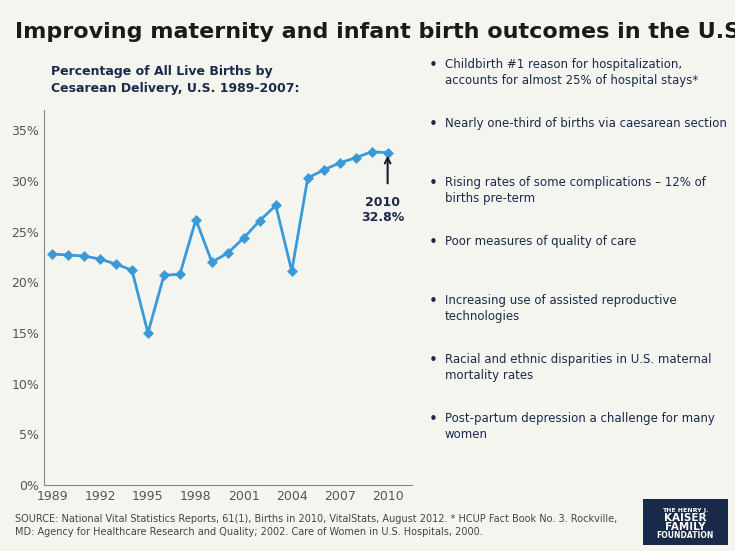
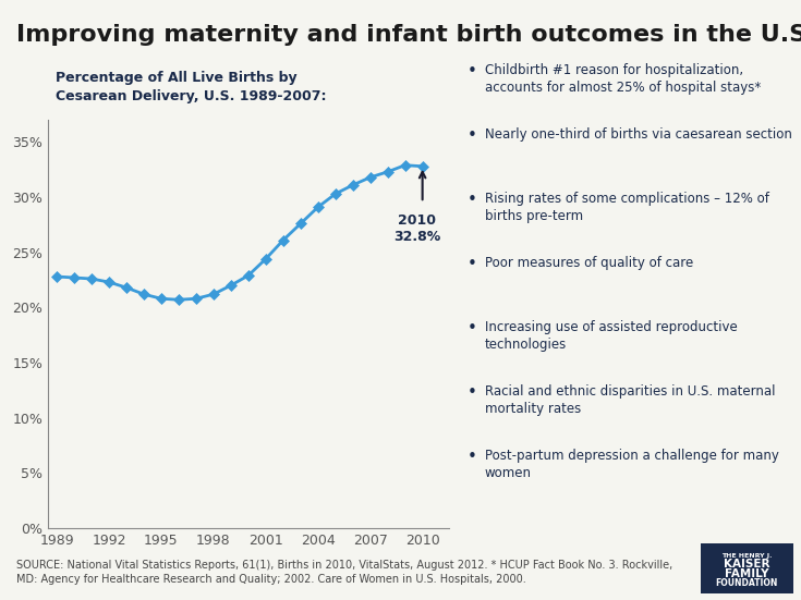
1995: 15.0% -> 20.8%
1998: 26.2% -> 21.2%
2004: 21.1% -> 29.1%
